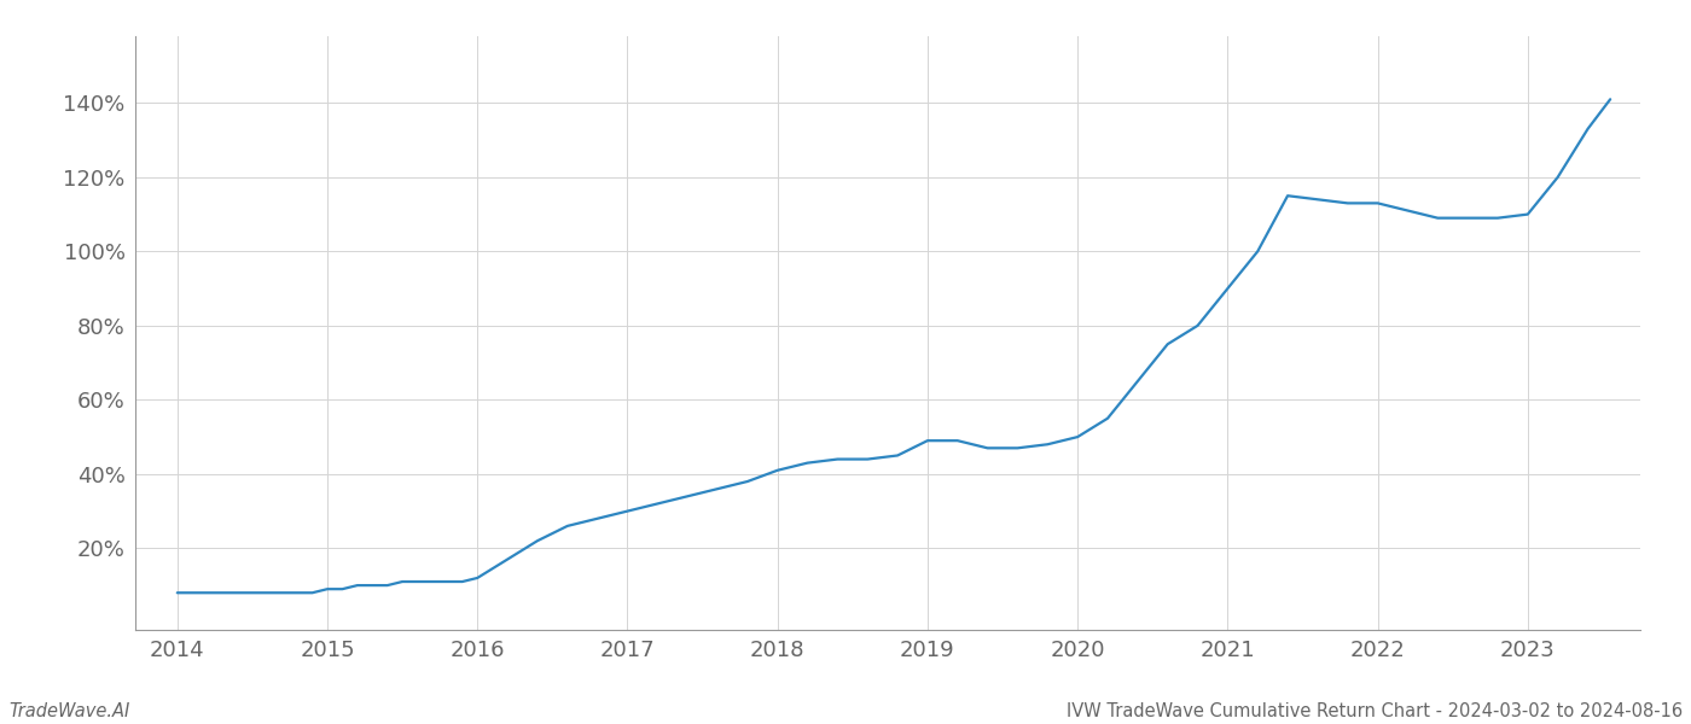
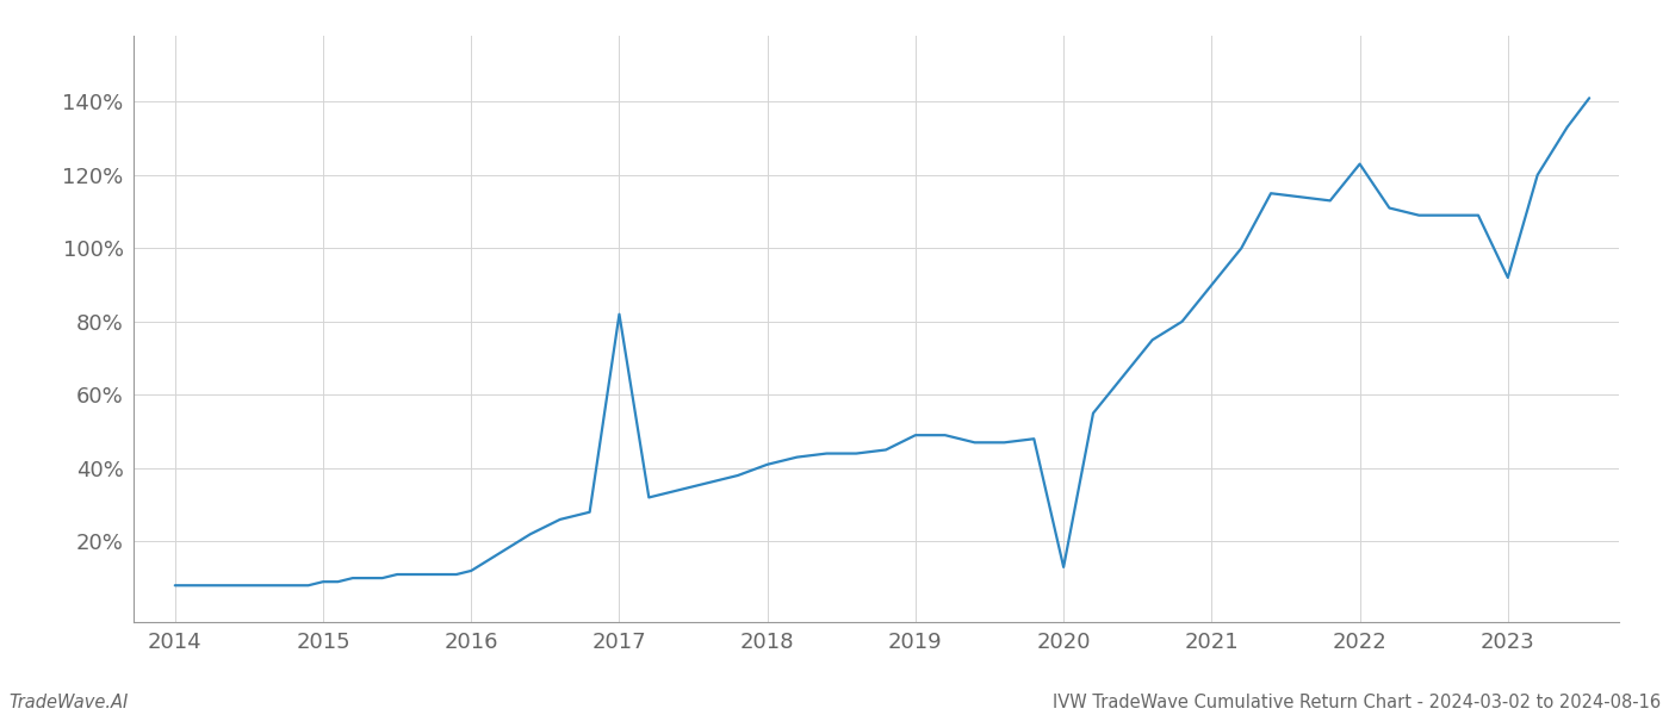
2017: 30% -> 82%
2020: 50% -> 13%
2022: 113% -> 123%
2023: 110% -> 92%
